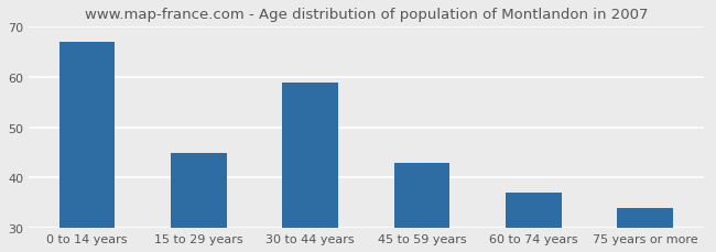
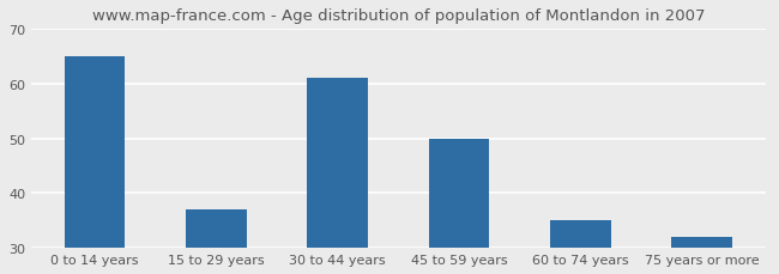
0 to 14 years: 67 -> 65
15 to 29 years: 45 -> 37
30 to 44 years: 59 -> 61
45 to 59 years: 43 -> 50
60 to 74 years: 37 -> 35
75 years or more: 34 -> 32
